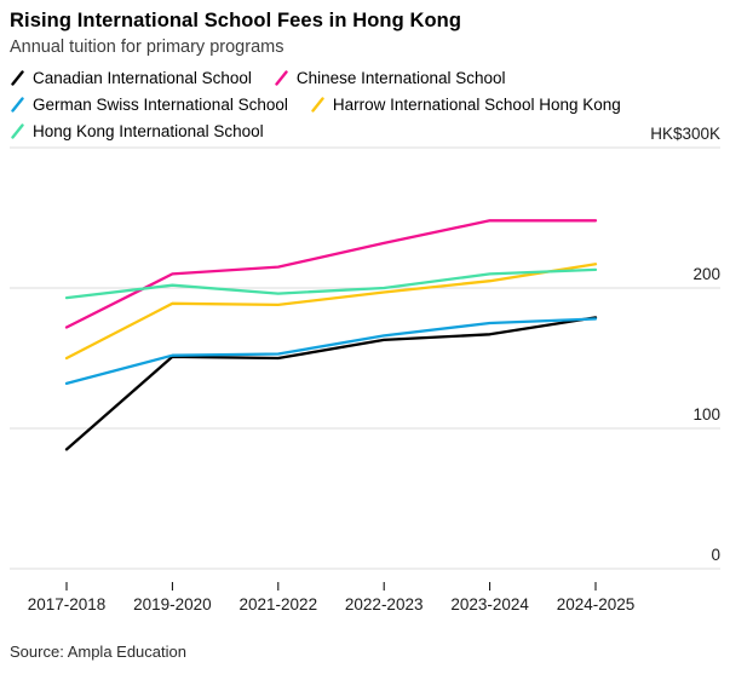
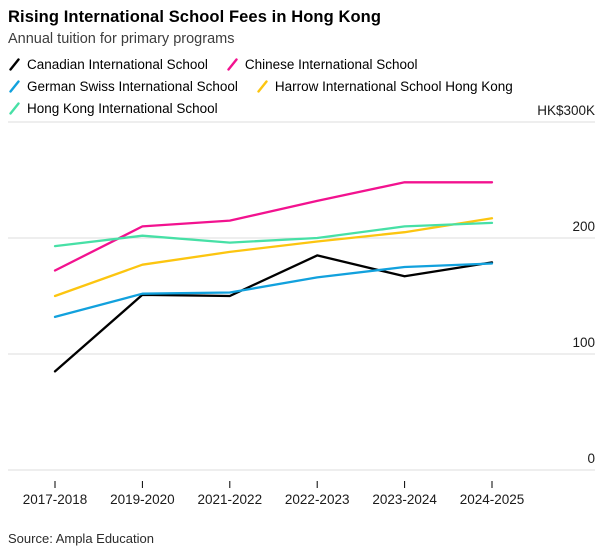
Harrow International School Hong Kong/2019-2020: 189 -> 177
Canadian International School/2022-2023: 163 -> 185
